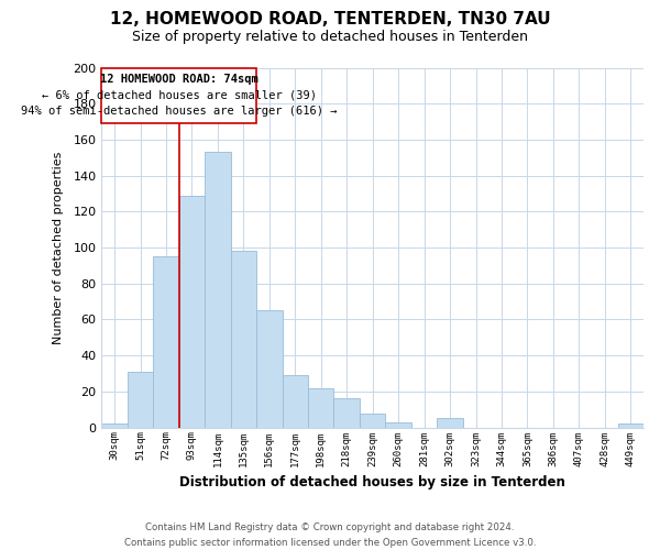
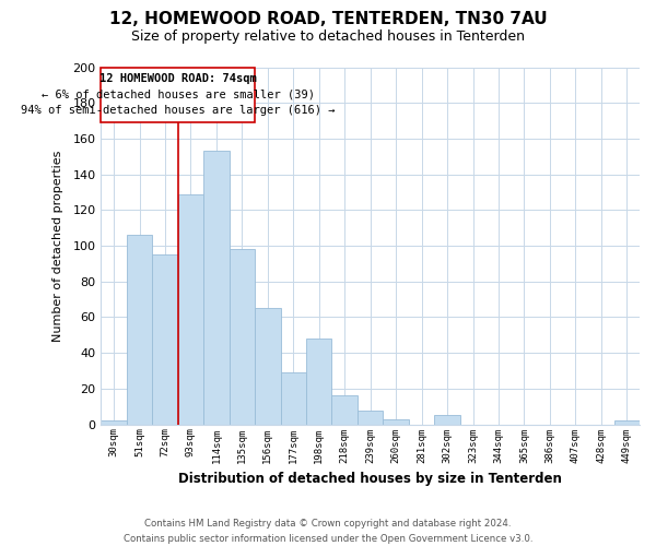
51sqm: 31 -> 106
198sqm: 22 -> 48
